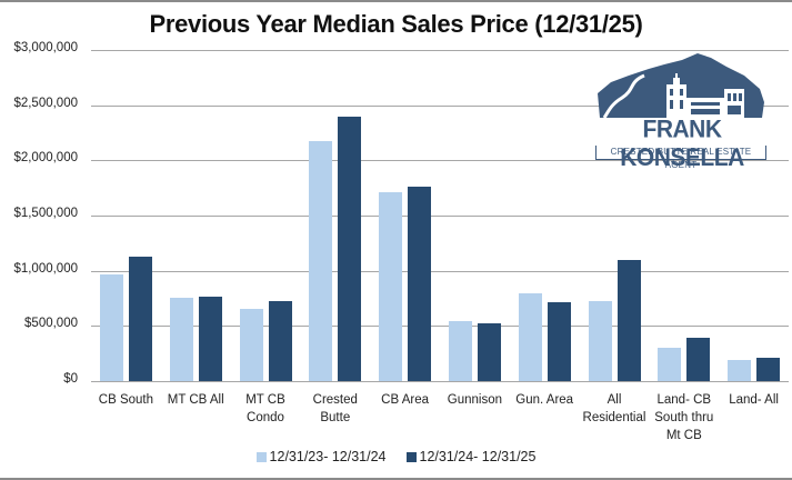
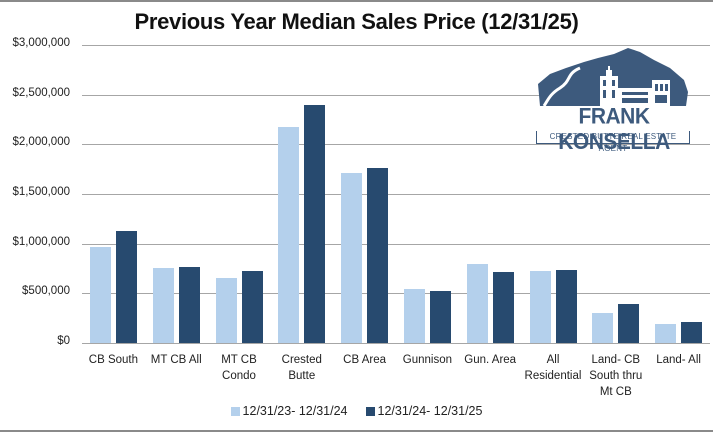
12/31/24- 12/31/25/All Residential: $1100000 -> $700000
